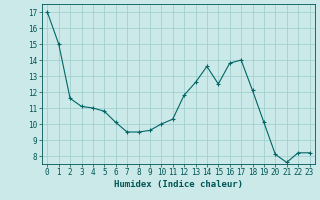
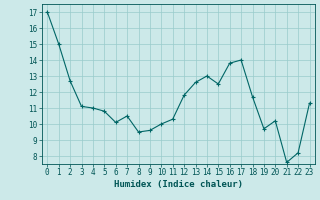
2: 11.6 -> 12.7
7: 9.5 -> 10.5
14: 13.6 -> 13.0
18: 12.1 -> 11.7
19: 10.1 -> 9.7
20: 8.1 -> 10.2
23: 8.2 -> 11.3
